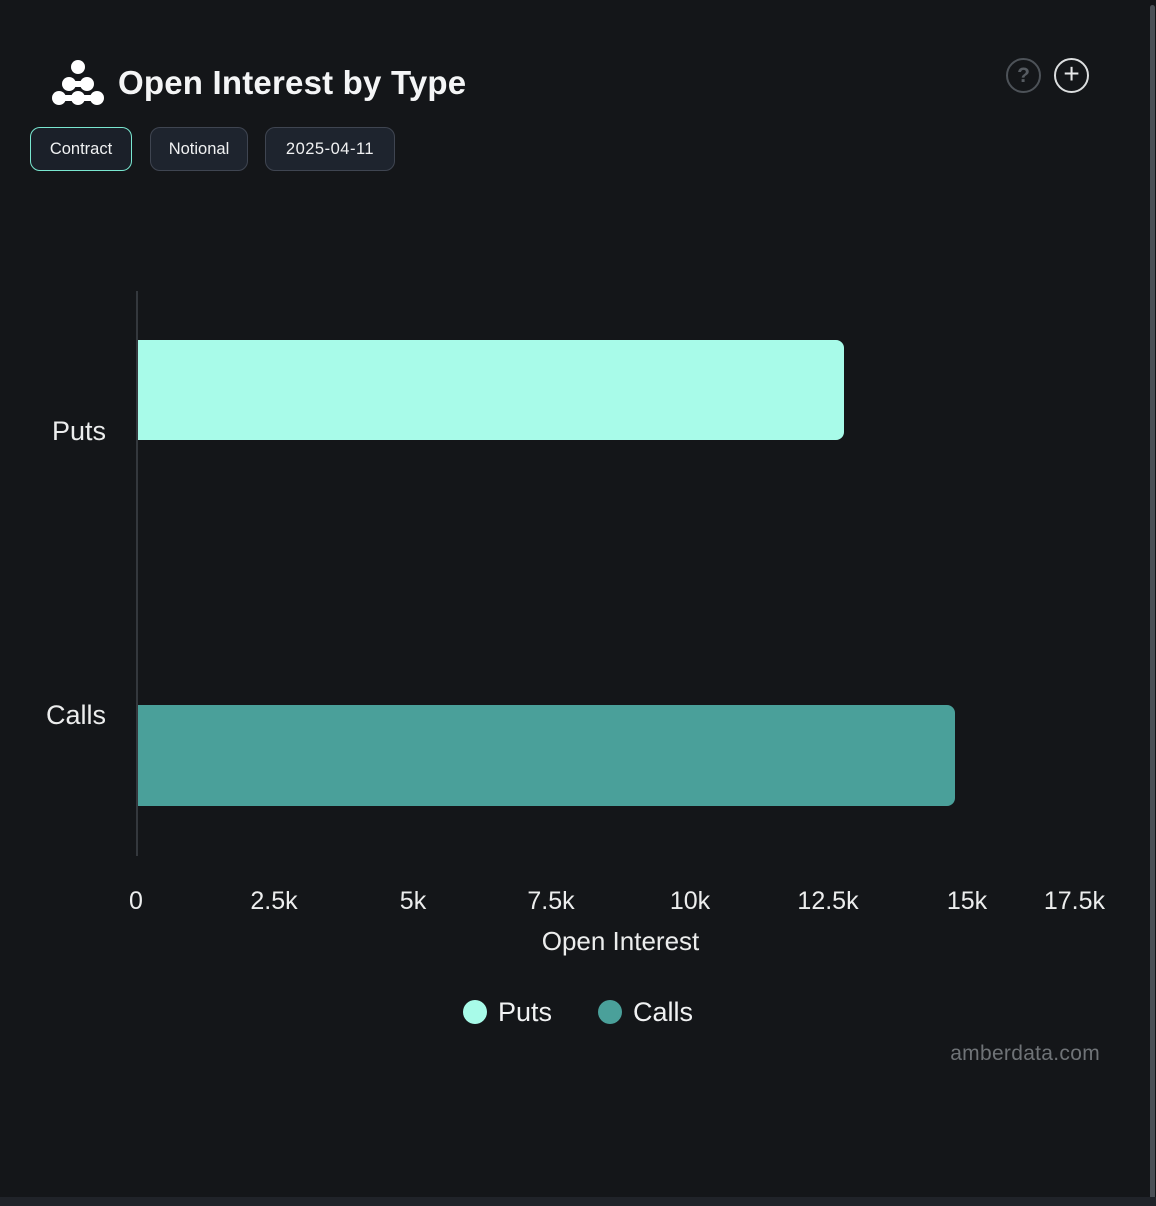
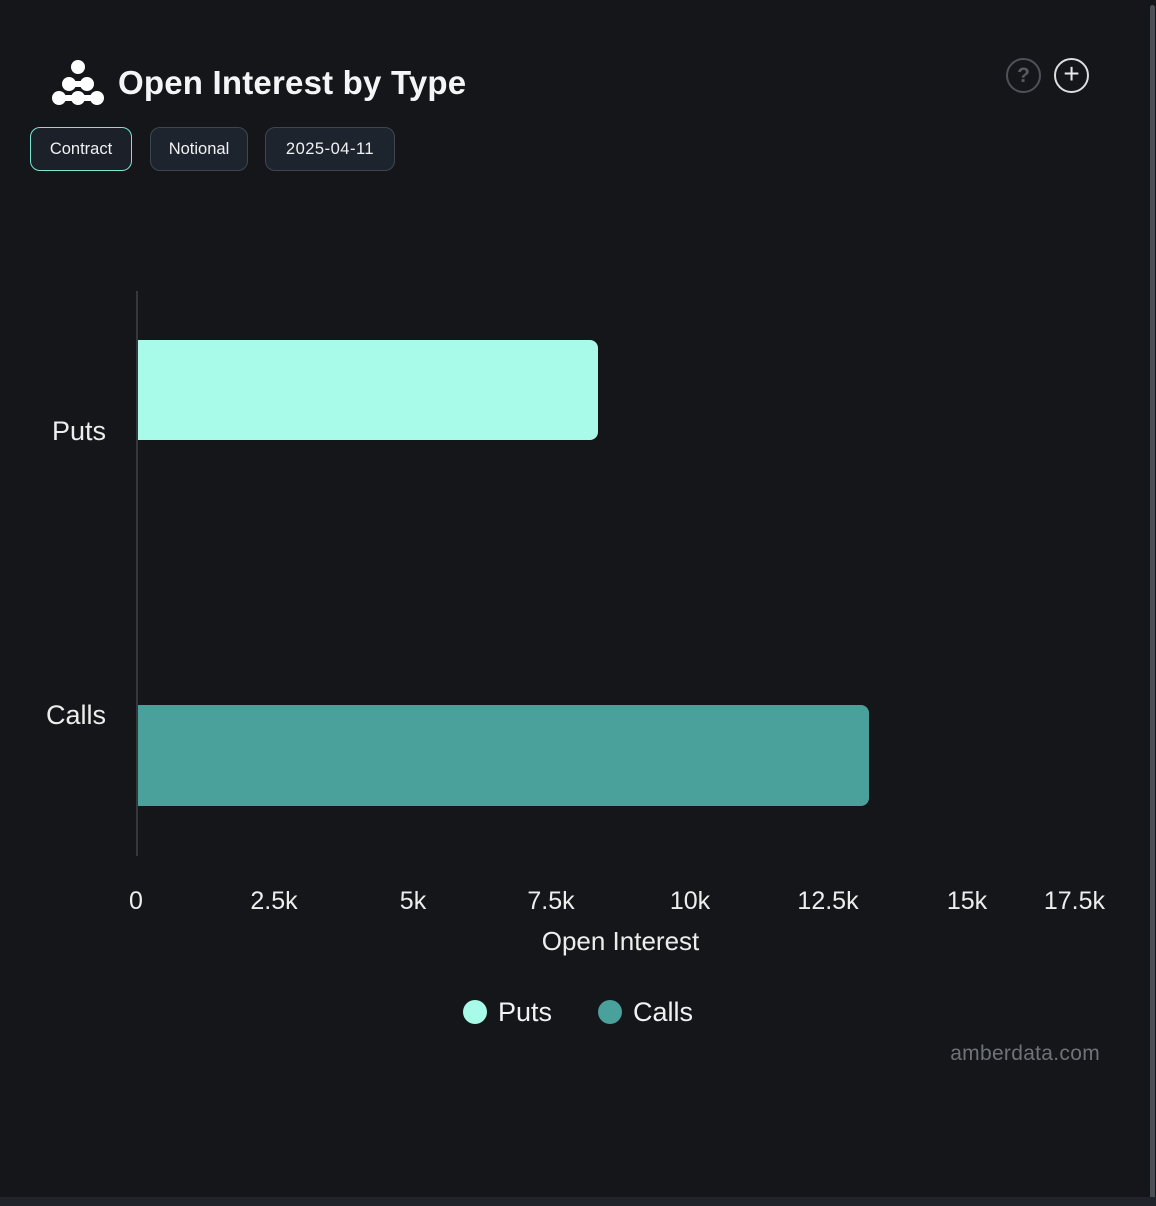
Puts: 12,8k -> 8,3k
Calls: 14,8k -> 13,2k
